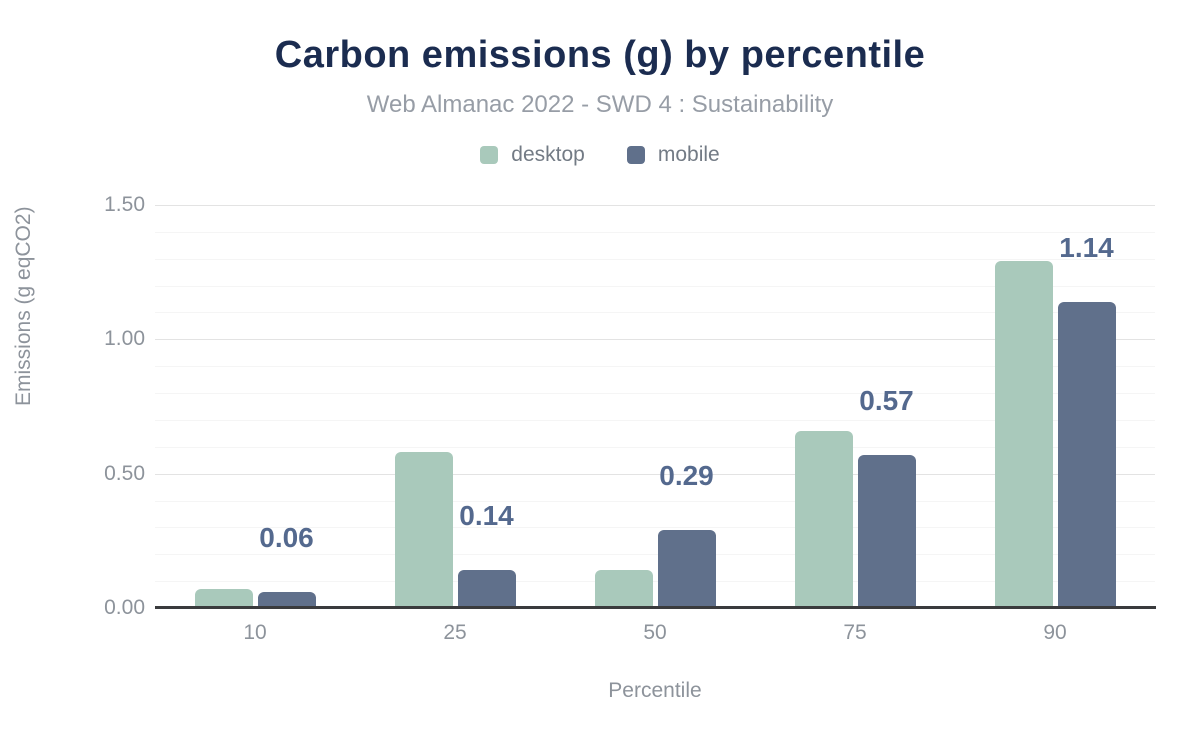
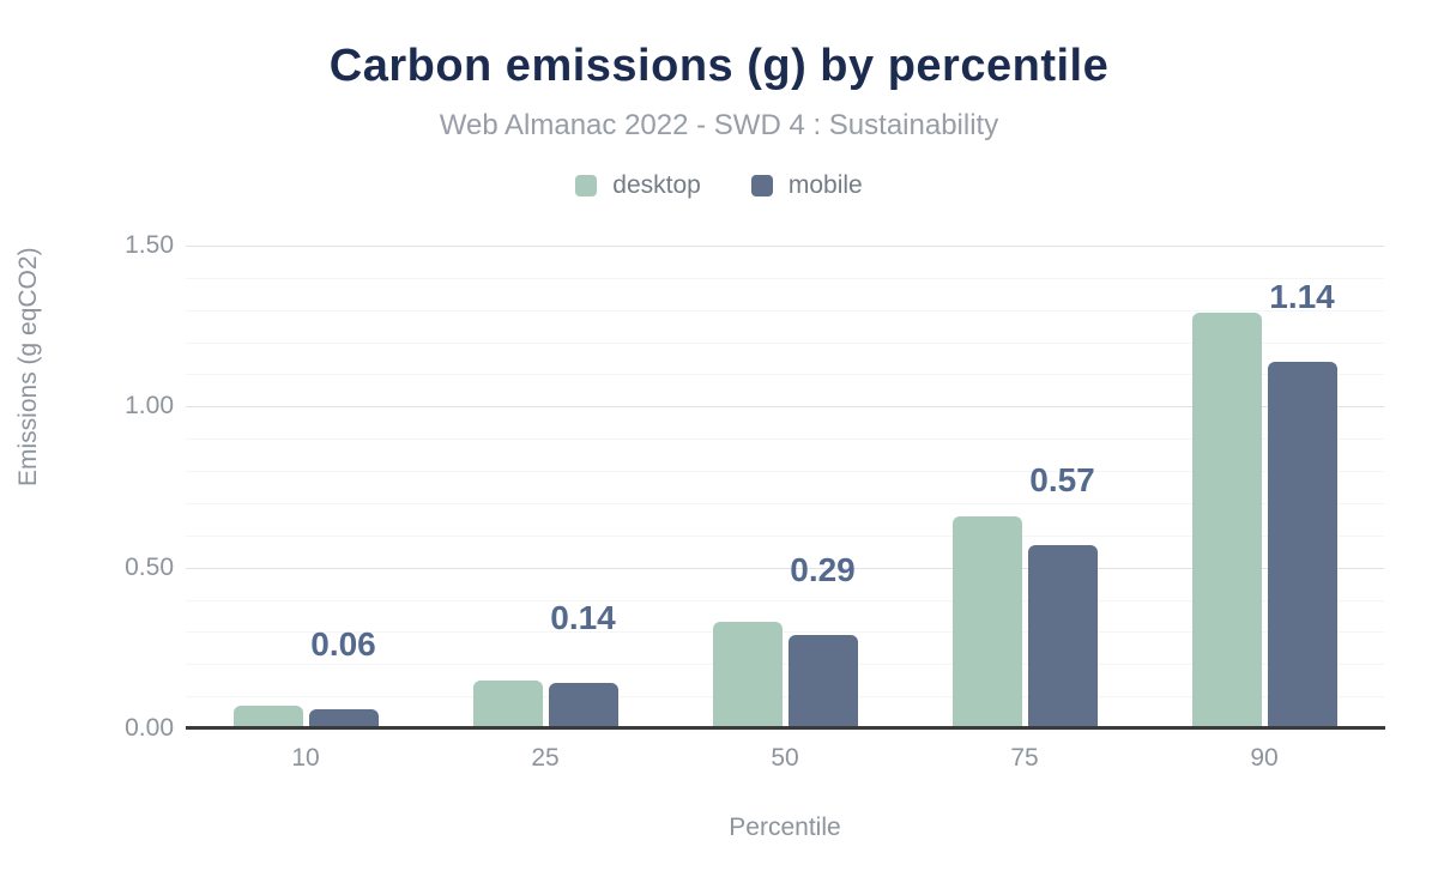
desktop/25: 0.58 -> 0.15
desktop/50: 0.14 -> 0.33
